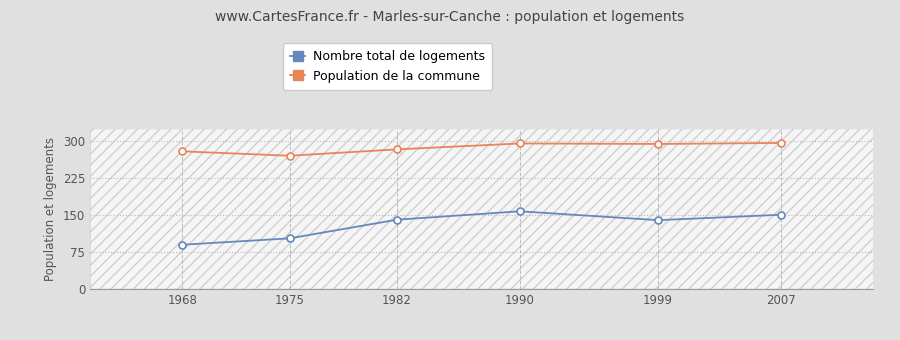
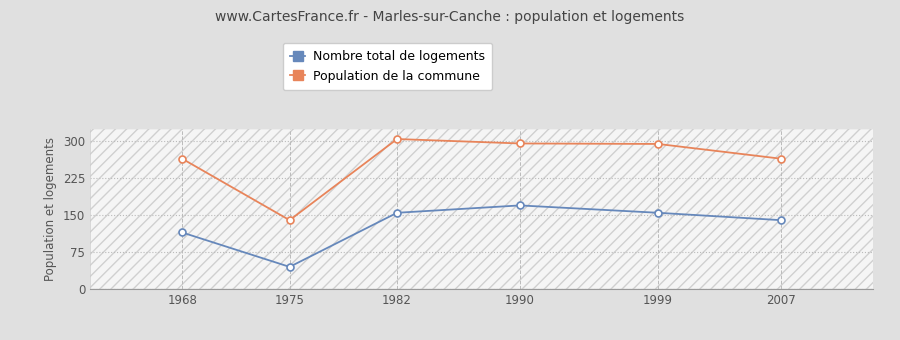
Nombre total de logements/1968: 90 -> 115
Population de la commune/1968: 280 -> 265
Nombre total de logements/1975: 103 -> 45
Population de la commune/1975: 271 -> 140
Nombre total de logements/1982: 141 -> 155
Population de la commune/1982: 284 -> 305
Nombre total de logements/1990: 158 -> 170
Nombre total de logements/1999: 140 -> 155
Nombre total de logements/2007: 151 -> 140
Population de la commune/2007: 297 -> 265
